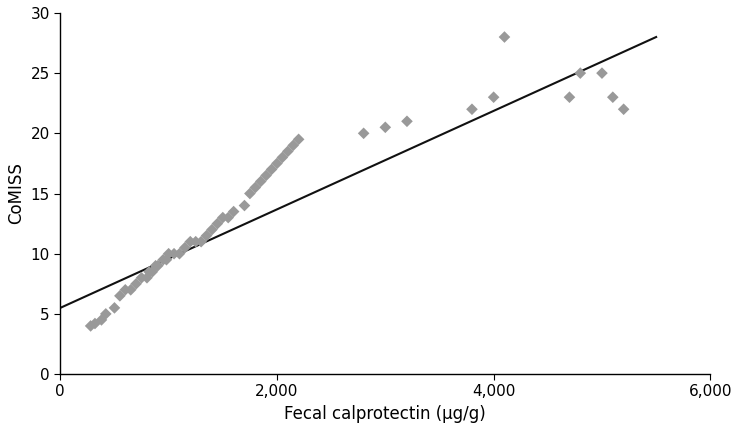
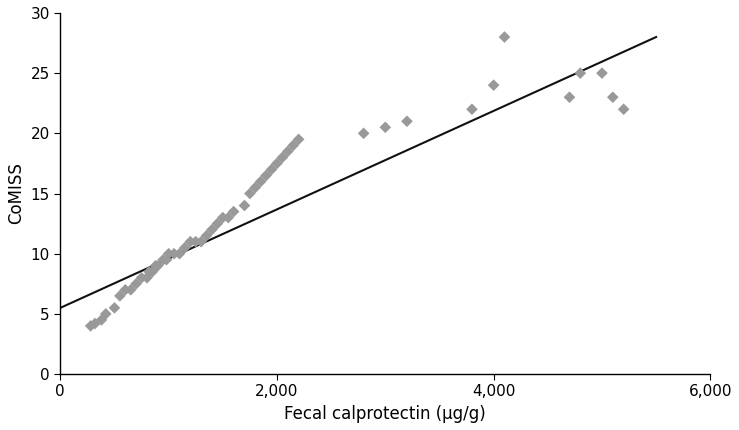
4,000: 23.0 -> 24.0
